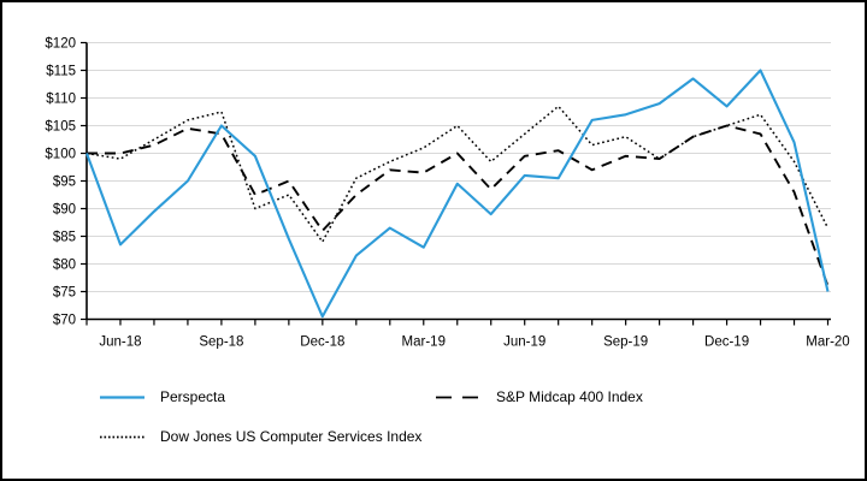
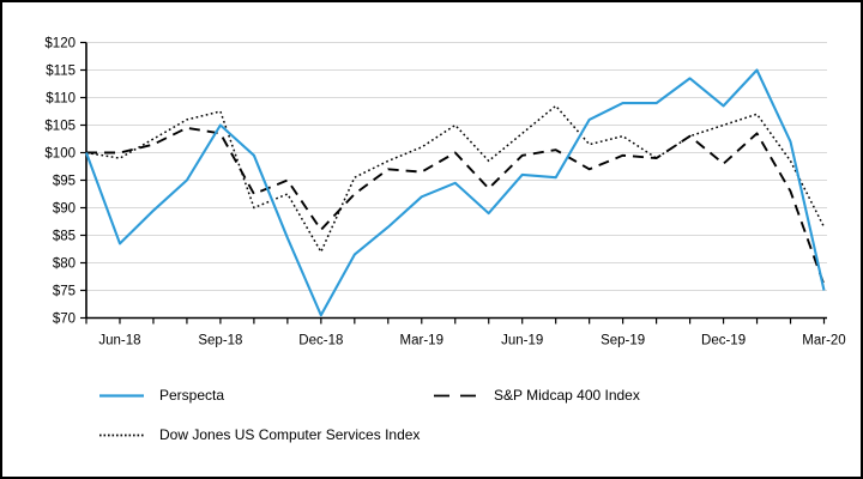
Dow Jones US Computer Services Index/Dec-18: $84 -> $82
Perspecta/Mar-19: $83 -> $92
Perspecta/Sep-19: $107 -> $109
S&P Midcap 400 Index/Dec-19: $105 -> $98
